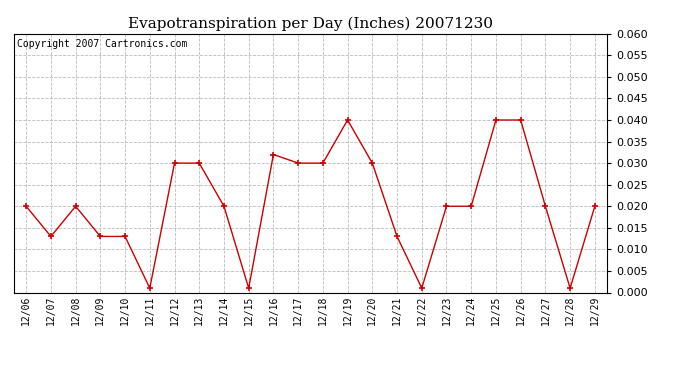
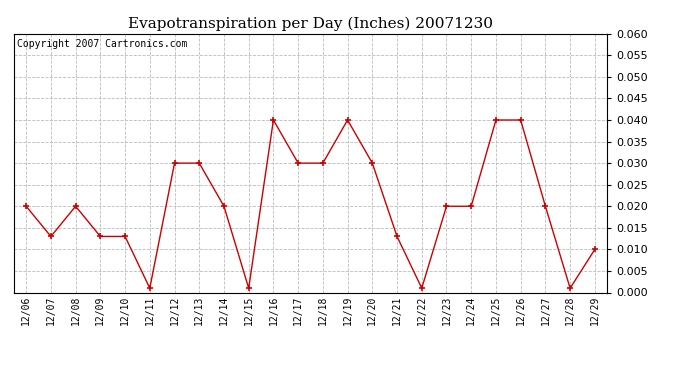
12/16: 0.032 -> 0.040
12/29: 0.020 -> 0.010
